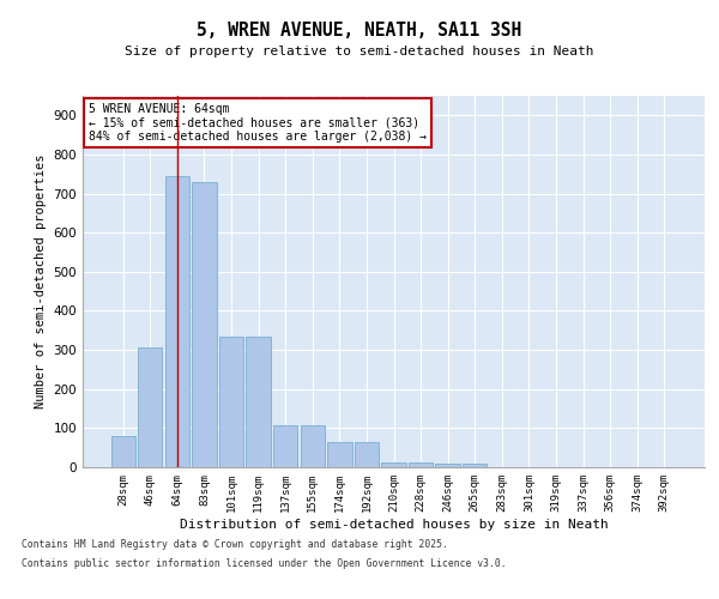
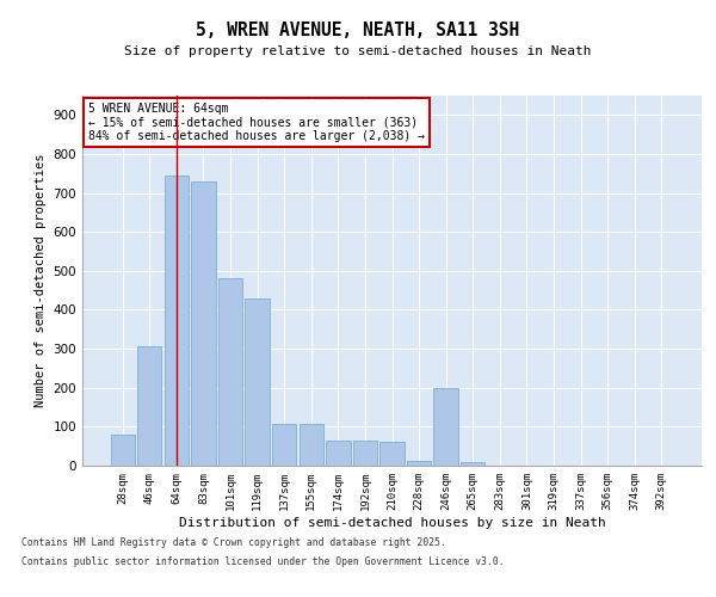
101sqm: 335 -> 480
119sqm: 335 -> 430
210sqm: 13 -> 60
246sqm: 8 -> 200
